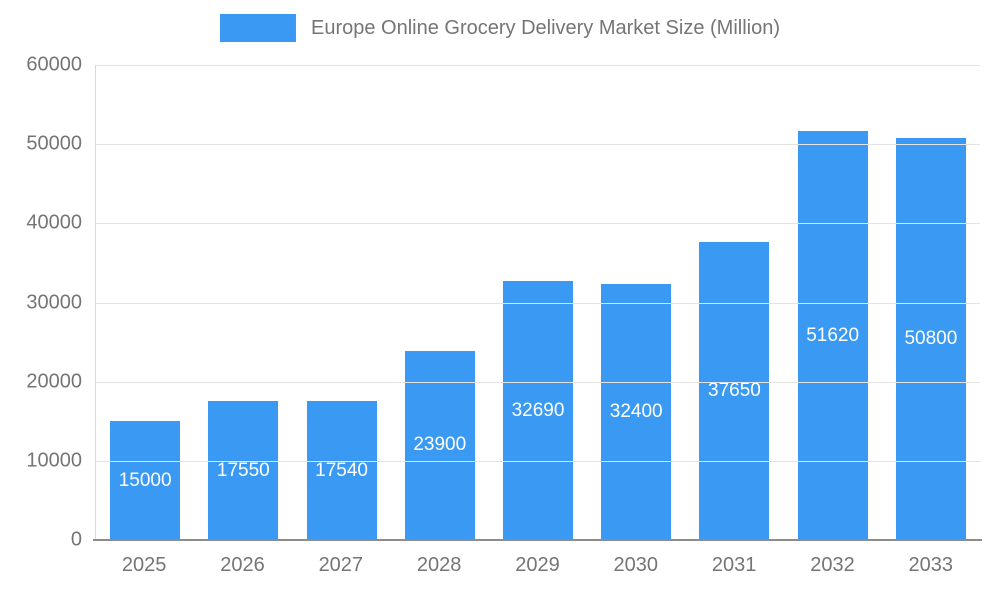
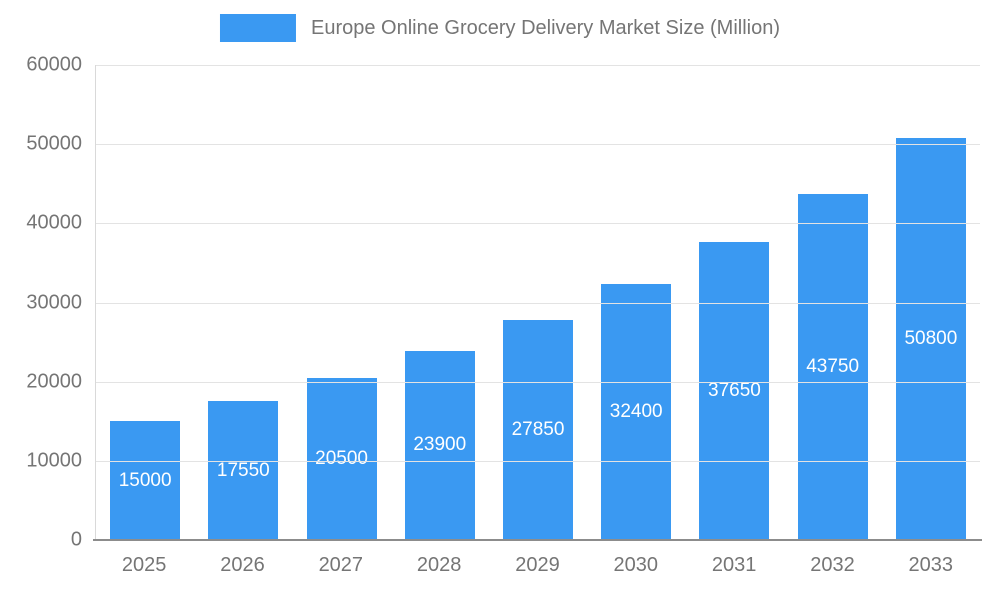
2027: 17540 -> 20500
2029: 32690 -> 27850
2032: 51620 -> 43750
